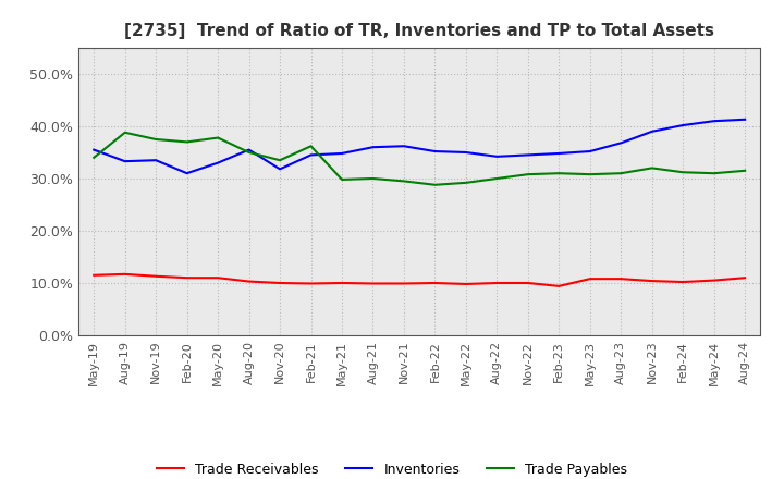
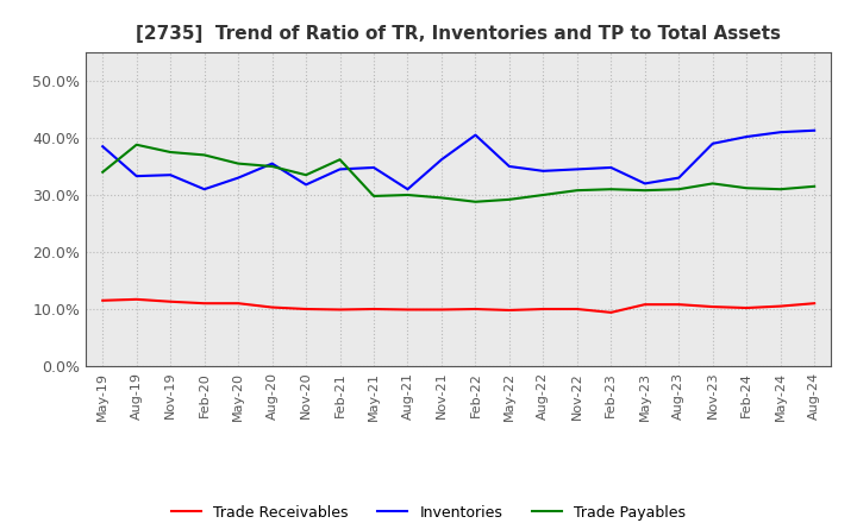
Inventories/May-19: 35.5% -> 38.5%
Trade Payables/May-20: 37.8% -> 35.5%
Inventories/Aug-21: 36.0% -> 31.0%
Inventories/Feb-22: 35.2% -> 40.5%
Inventories/May-23: 35.2% -> 32.0%
Inventories/Aug-23: 36.8% -> 33.0%
